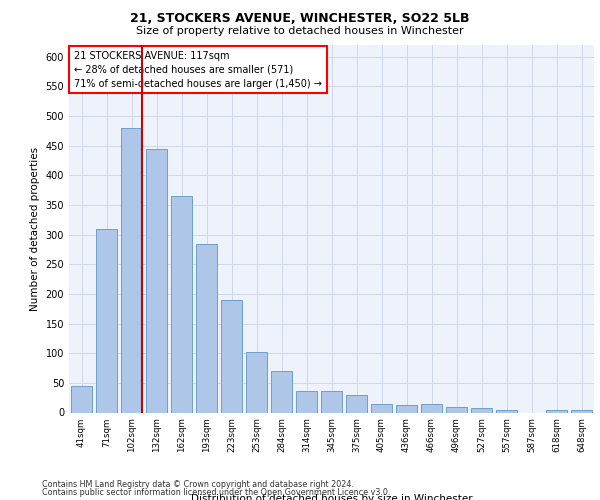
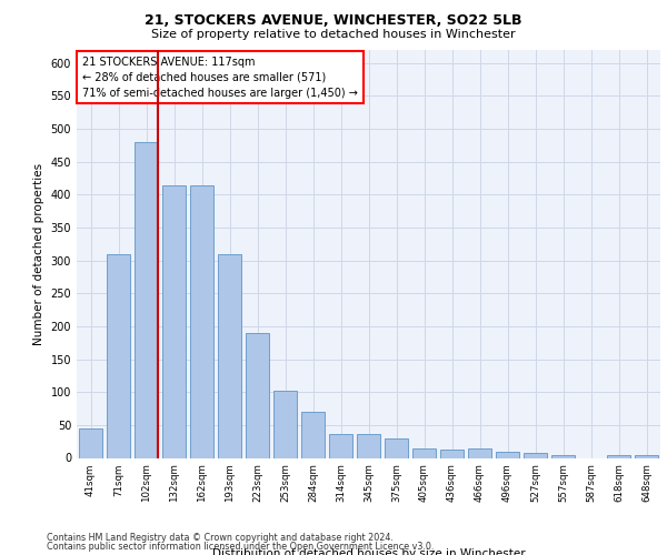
132sqm: 444 -> 415
162sqm: 366 -> 415
193sqm: 284 -> 310
